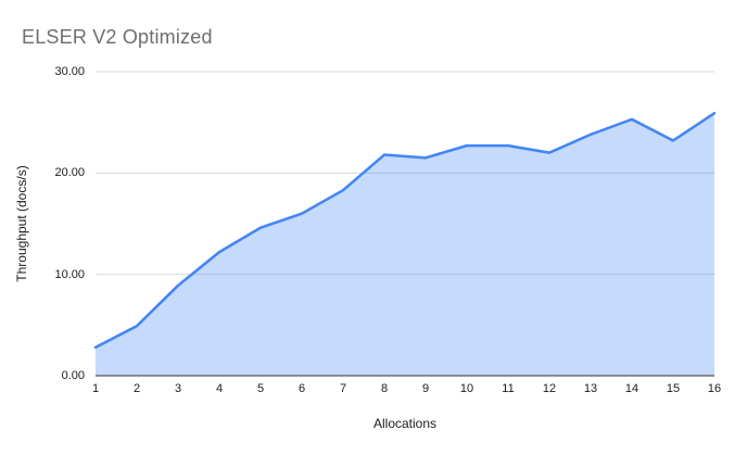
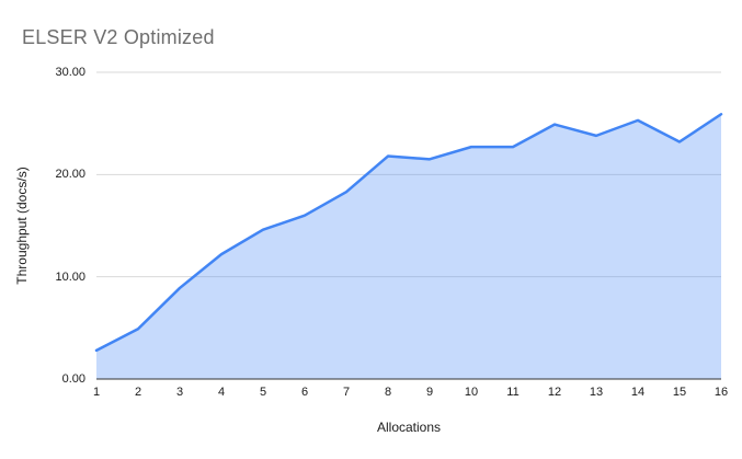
12: 22 -> 25
